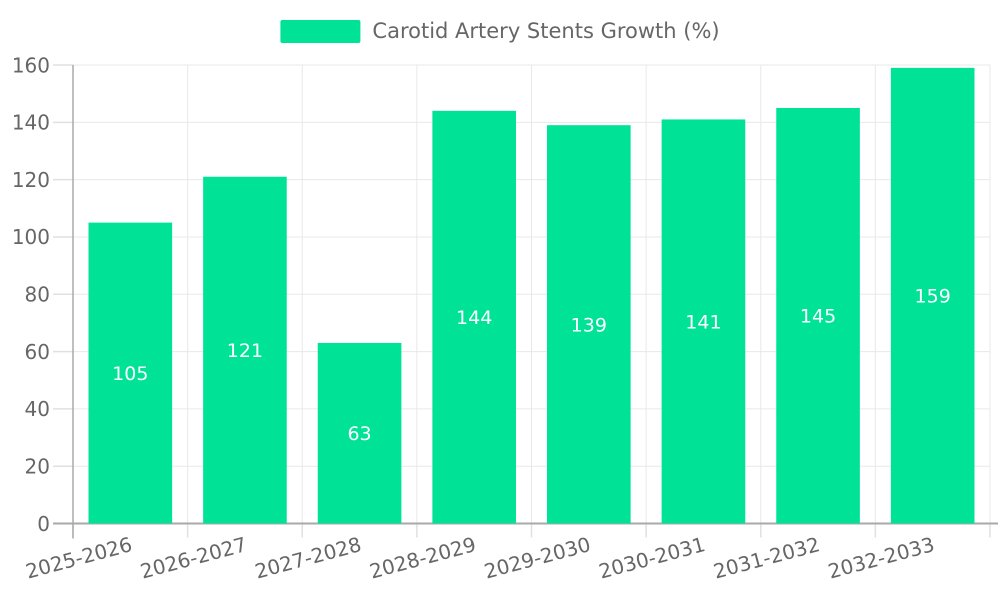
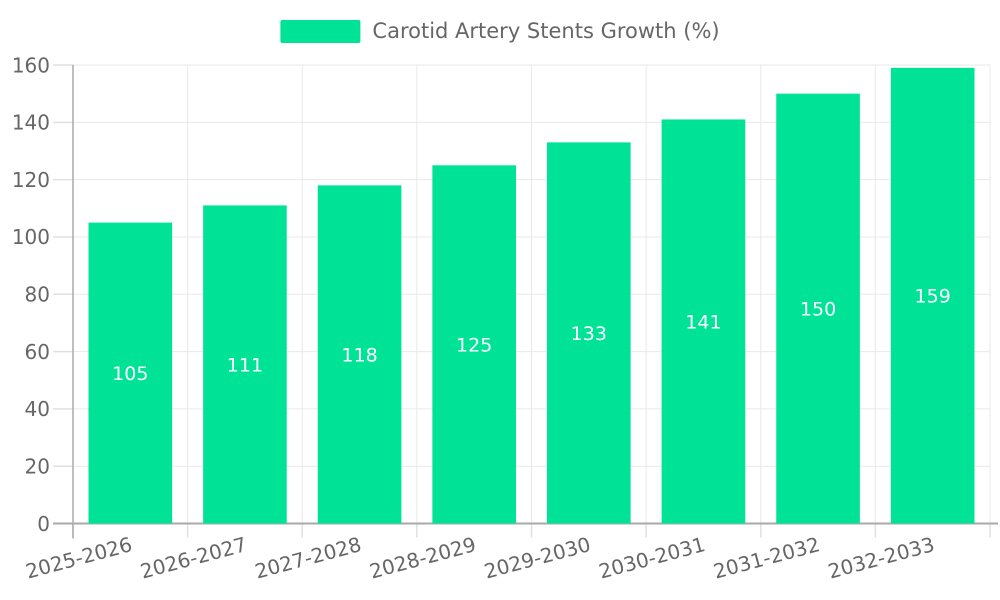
2026-2027: 121 -> 111
2027-2028: 63 -> 118
2028-2029: 144 -> 125
2029-2030: 139 -> 133
2031-2032: 145 -> 150
